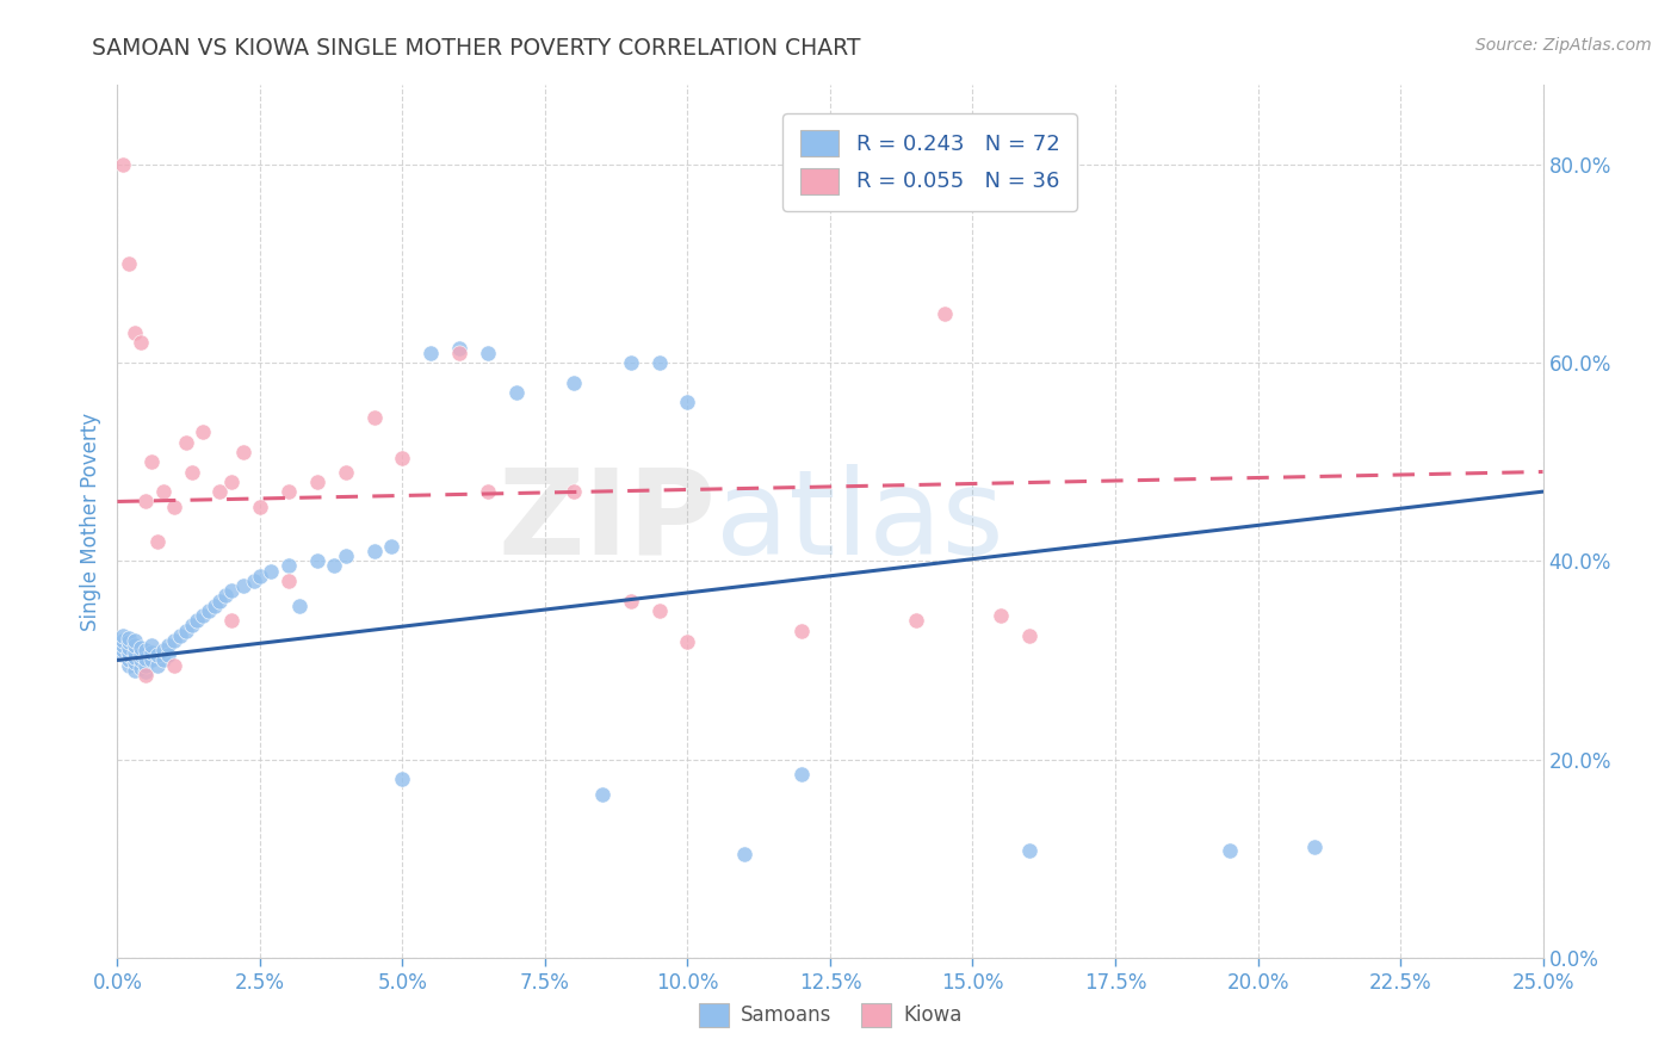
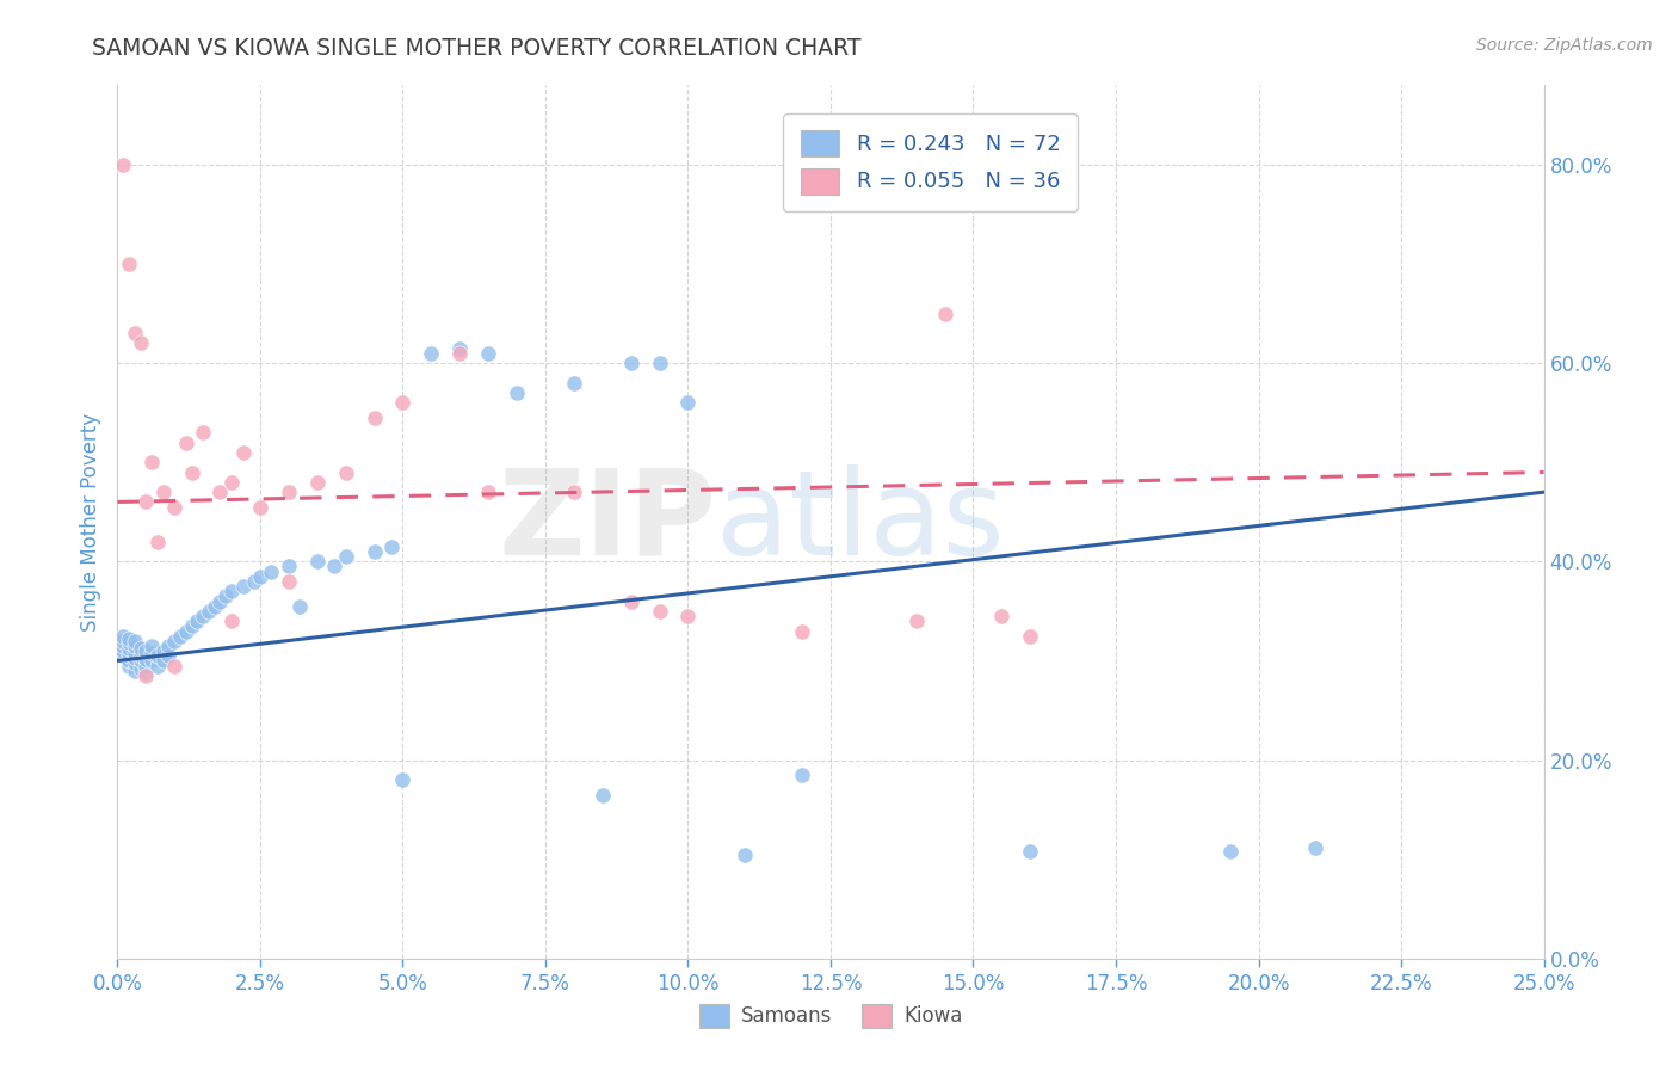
Kiowa/5.0%: 50.4% -> 56.0%
Kiowa/10.0%: 31.8% -> 34.5%
